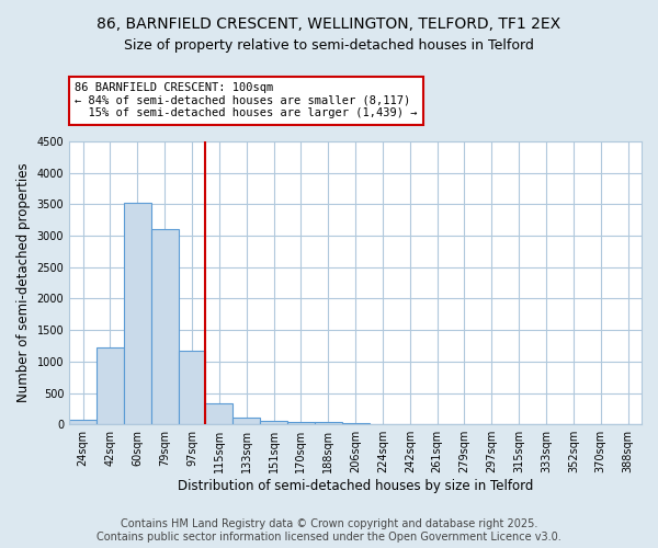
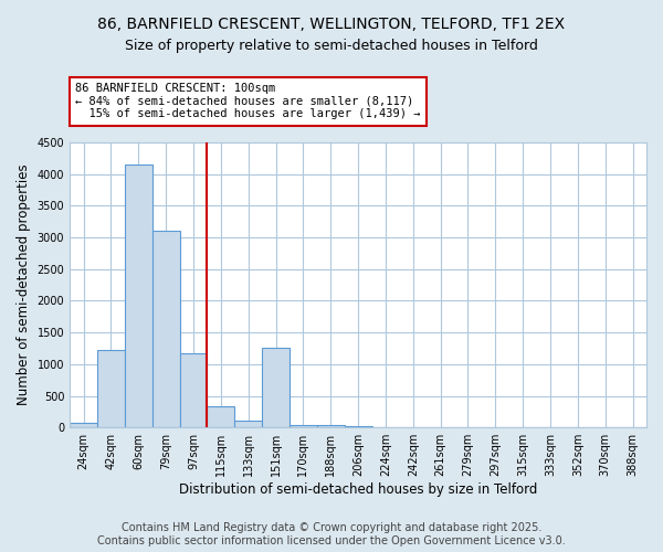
60sqm: 3520 -> 4160
151sqm: 60 -> 1260
